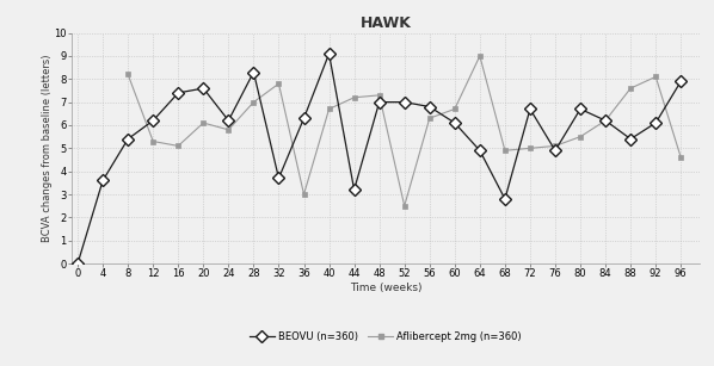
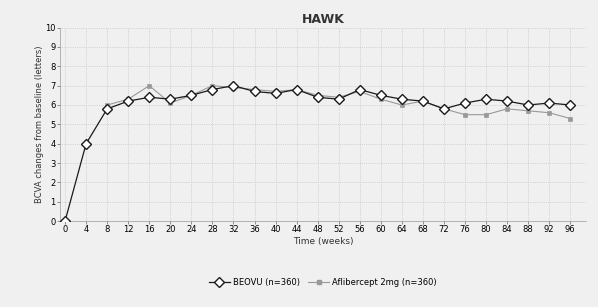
BEOVU (n=360)/4: 3.6 -> 4.0
BEOVU (n=360)/8: 5.4 -> 5.8
Aflibercept 2mg (n=360)/8: 8.2 -> 6.0
Aflibercept 2mg (n=360)/12: 5.3 -> 6.3
BEOVU (n=360)/16: 7.4 -> 6.4
Aflibercept 2mg (n=360)/16: 5.1 -> 7.0
BEOVU (n=360)/20: 7.6 -> 6.3
BEOVU (n=360)/24: 6.2 -> 6.5
Aflibercept 2mg (n=360)/24: 5.8 -> 6.5
BEOVU (n=360)/28: 8.3 -> 6.8
BEOVU (n=360)/32: 3.7 -> 7.0
Aflibercept 2mg (n=360)/32: 7.8 -> 6.9
BEOVU (n=360)/36: 6.3 -> 6.7
Aflibercept 2mg (n=360)/36: 3.0 -> 6.8
BEOVU (n=360)/40: 9.1 -> 6.6
BEOVU (n=360)/44: 3.2 -> 6.8
Aflibercept 2mg (n=360)/44: 7.2 -> 6.8
BEOVU (n=360)/48: 7.0 -> 6.4
Aflibercept 2mg (n=360)/48: 7.3 -> 6.5
BEOVU (n=360)/52: 7.0 -> 6.3
Aflibercept 2mg (n=360)/52: 2.5 -> 6.4
Aflibercept 2mg (n=360)/56: 6.3 -> 6.7
BEOVU (n=360)/60: 6.1 -> 6.5
Aflibercept 2mg (n=360)/60: 6.7 -> 6.3
BEOVU (n=360)/64: 4.9 -> 6.3
Aflibercept 2mg (n=360)/64: 9.0 -> 6.0
BEOVU (n=360)/68: 2.8 -> 6.2
Aflibercept 2mg (n=360)/68: 4.9 -> 6.2
BEOVU (n=360)/72: 6.7 -> 5.8
Aflibercept 2mg (n=360)/72: 5.0 -> 5.8
BEOVU (n=360)/76: 4.9 -> 6.1
Aflibercept 2mg (n=360)/76: 5.1 -> 5.5
BEOVU (n=360)/80: 6.7 -> 6.3
Aflibercept 2mg (n=360)/84: 6.2 -> 5.8
BEOVU (n=360)/88: 5.4 -> 6.0
Aflibercept 2mg (n=360)/88: 7.6 -> 5.7
Aflibercept 2mg (n=360)/92: 8.1 -> 5.6
BEOVU (n=360)/96: 7.9 -> 6.0
Aflibercept 2mg (n=360)/96: 4.6 -> 5.3
